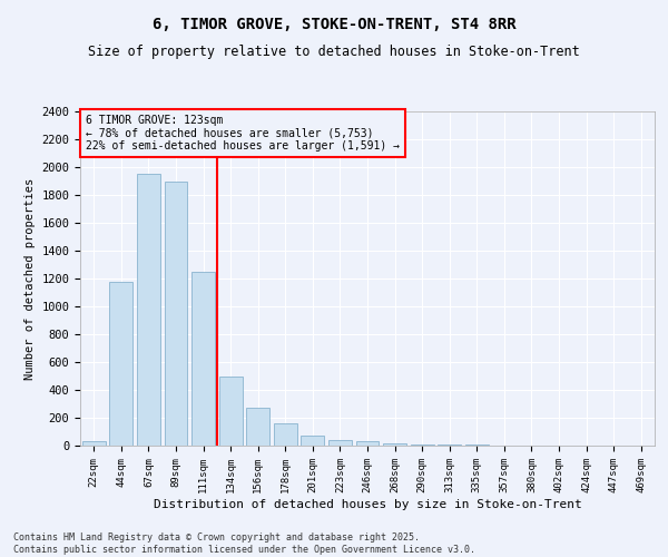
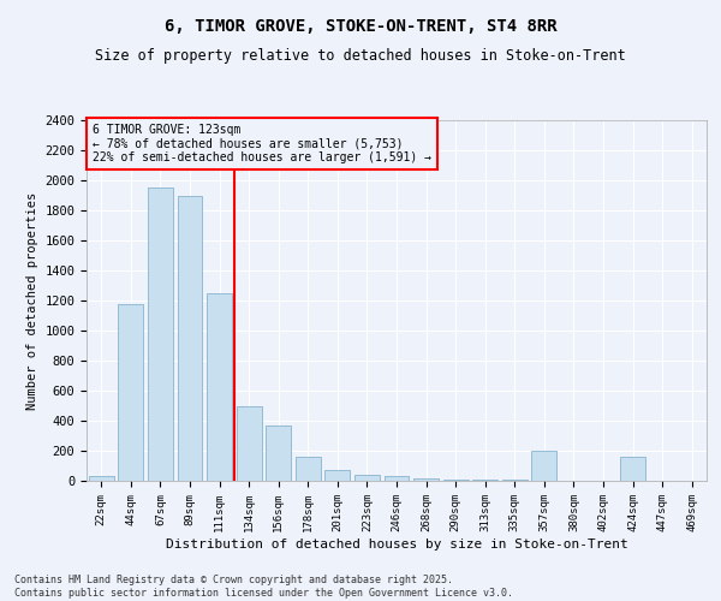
156sqm: 270 -> 370
357sqm: 0 -> 200
424sqm: 0 -> 160
